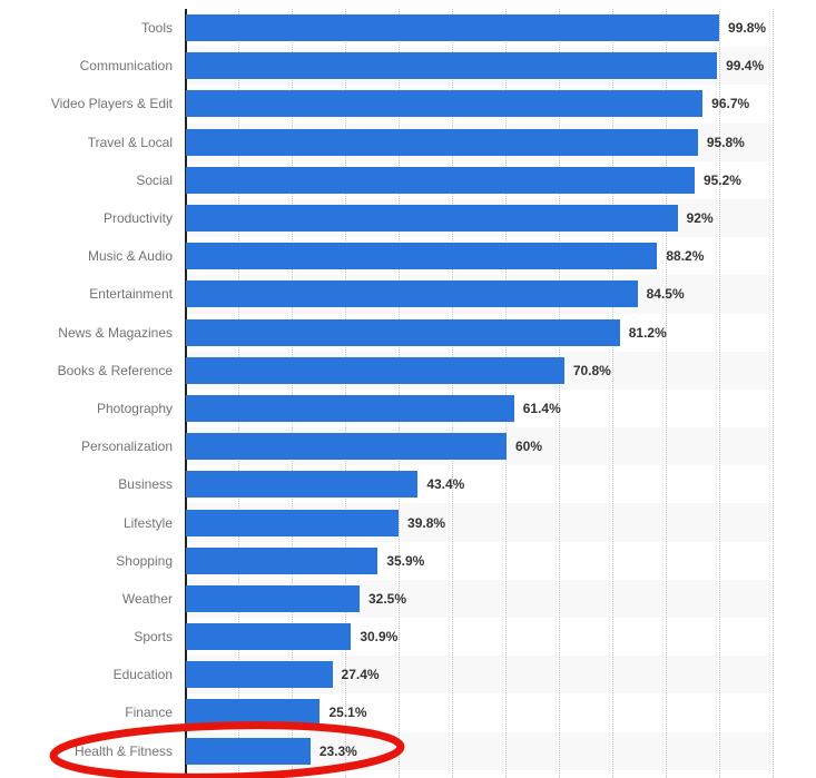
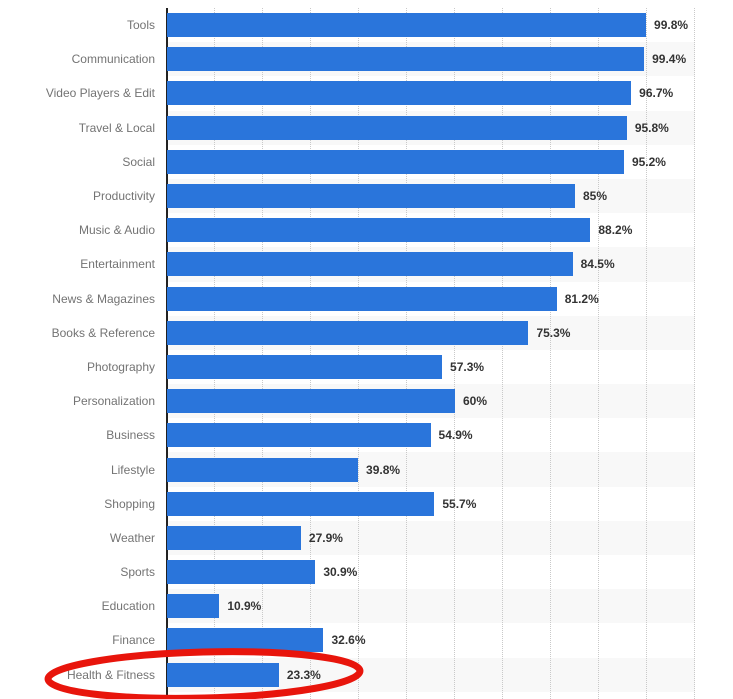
Productivity: 92% -> 85%
Books & Reference: 70.8% -> 75.3%
Photography: 61.4% -> 57.3%
Business: 43.4% -> 54.9%
Shopping: 35.9% -> 55.7%
Weather: 32.5% -> 27.9%
Education: 27.4% -> 10.9%
Finance: 25.1% -> 32.6%
